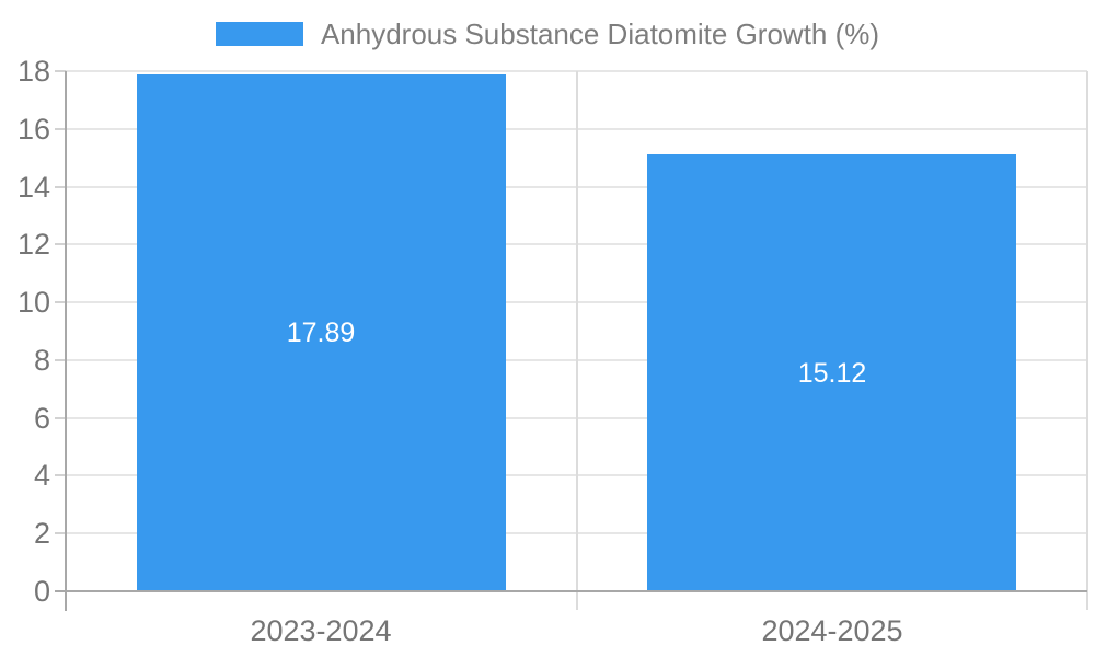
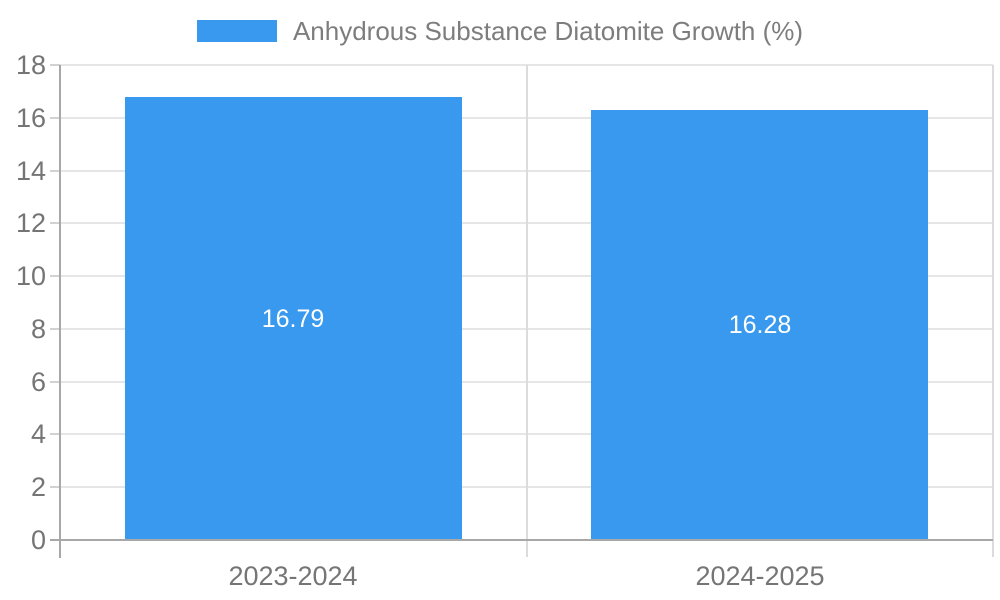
2023-2024: 17.89 -> 16.79
2024-2025: 15.12 -> 16.28
